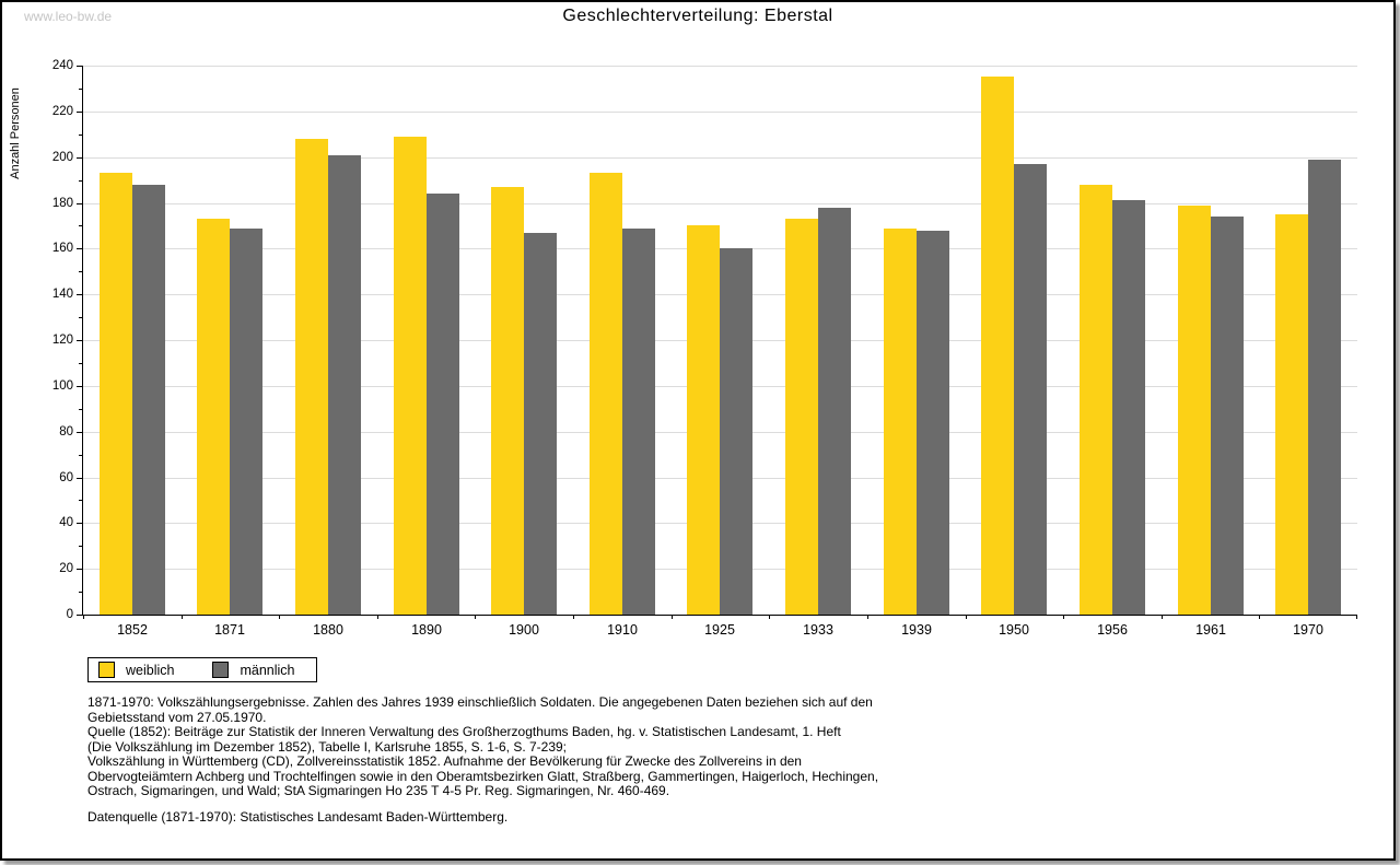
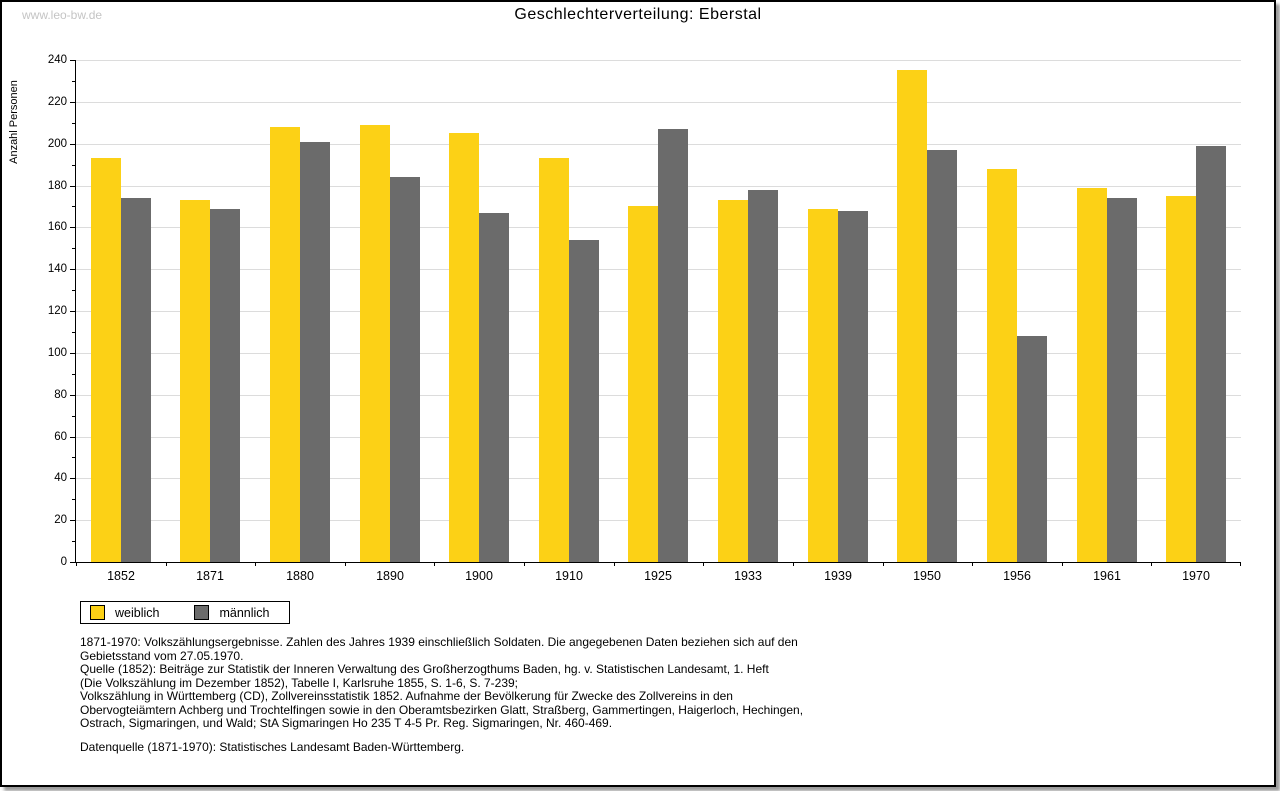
männlich/1852: 188 -> 174
weiblich/1900: 187 -> 205
männlich/1910: 169 -> 154
männlich/1925: 160 -> 207
männlich/1956: 181 -> 108
